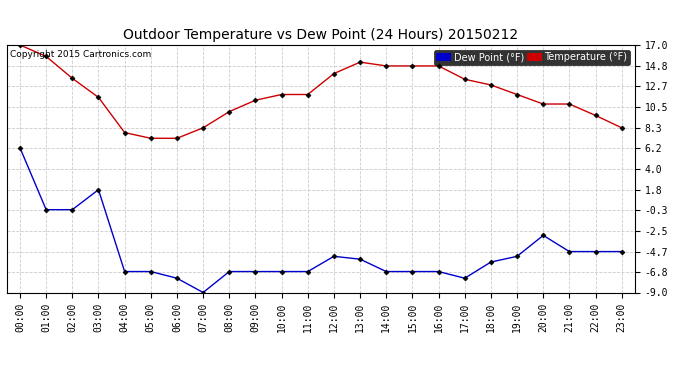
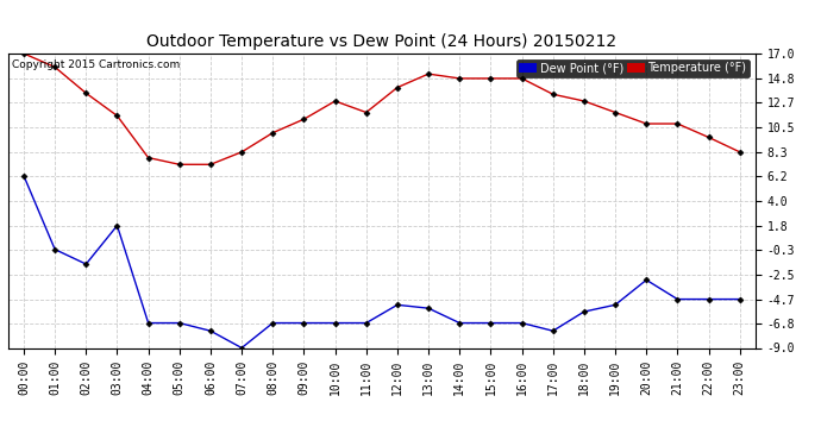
Dew Point (°F)/02:00: -0.3 -> -1.6
Temperature (°F)/10:00: 11.8 -> 12.8
